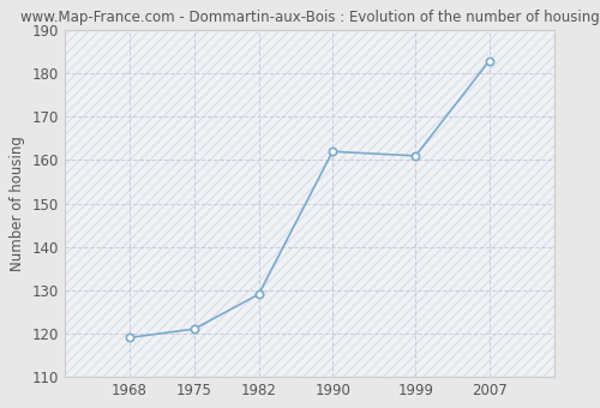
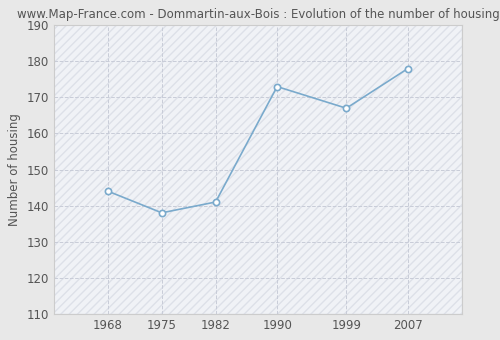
1968: 119 -> 144
1975: 121 -> 138
1982: 129 -> 141
1990: 162 -> 173
1999: 161 -> 167
2007: 183 -> 178
